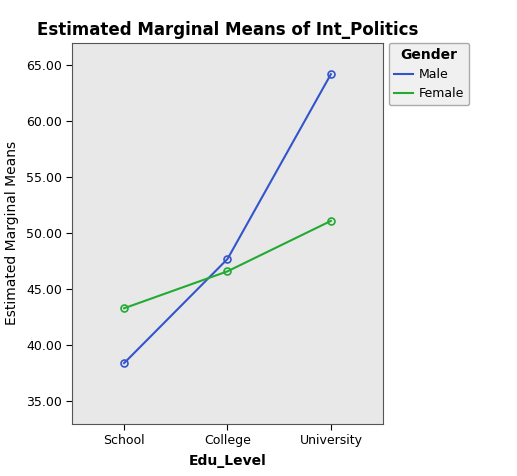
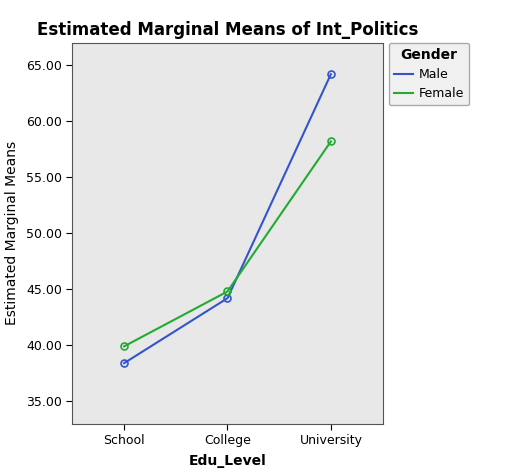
Female/School: 43.3 -> 39.9
Male/College: 47.7 -> 44.2
Female/College: 46.6 -> 44.8
Female/University: 51.1 -> 58.2
